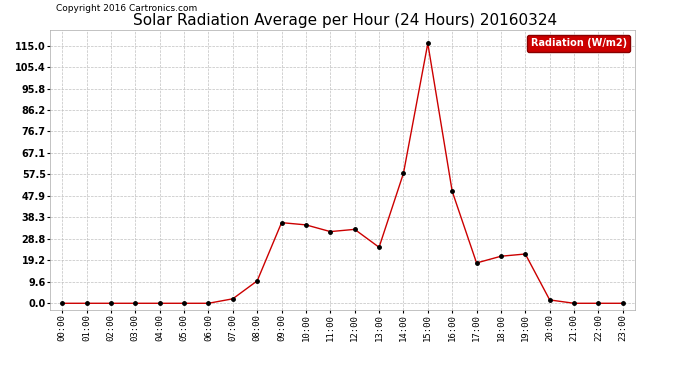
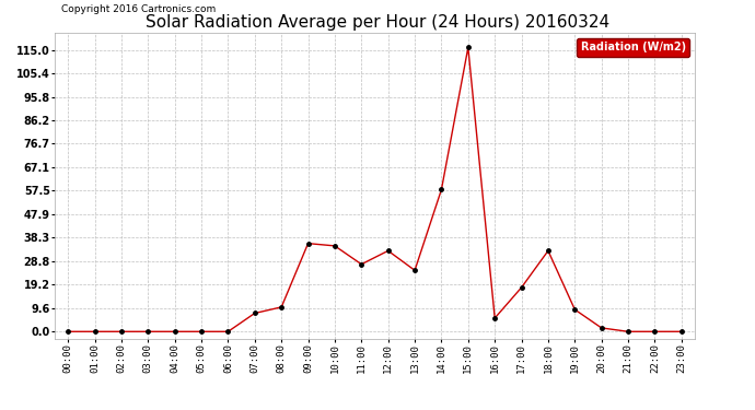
07:00: 2.0 -> 7.5
11:00: 32.0 -> 27.5
16:00: 50.0 -> 5.5
18:00: 21.0 -> 33.0
19:00: 22.0 -> 9.0
